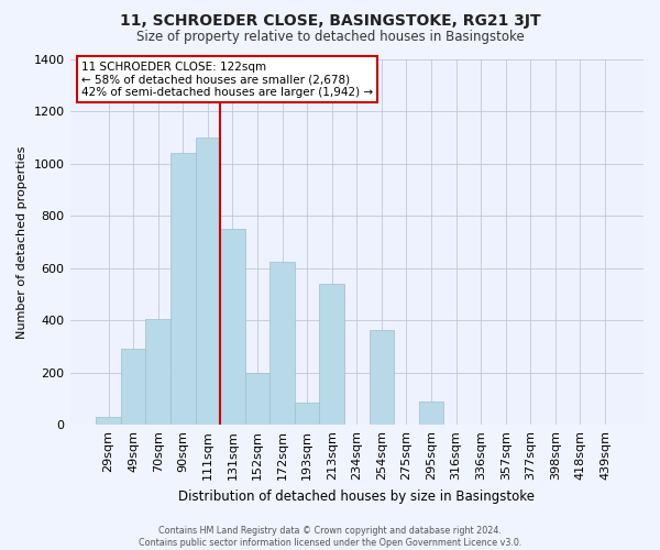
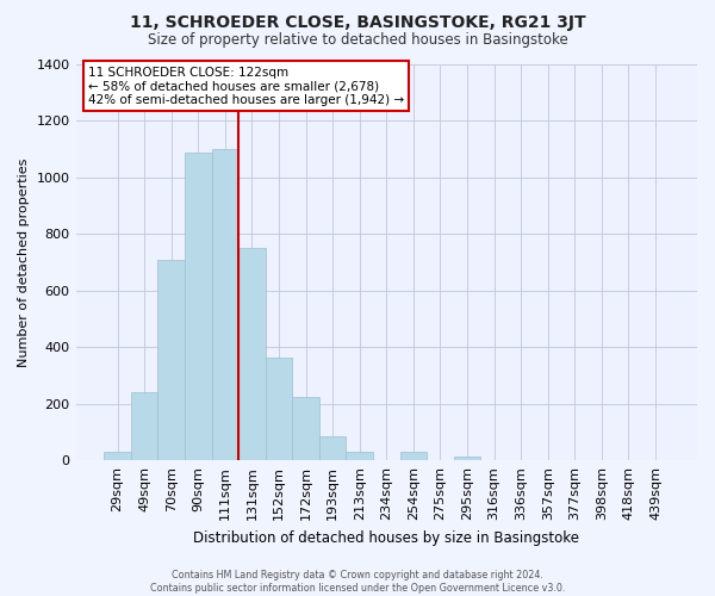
49sqm: 290 -> 240
70sqm: 405 -> 710
90sqm: 1040 -> 1090
152sqm: 200 -> 365
172sqm: 625 -> 225
213sqm: 540 -> 30
254sqm: 365 -> 30
295sqm: 90 -> 15
